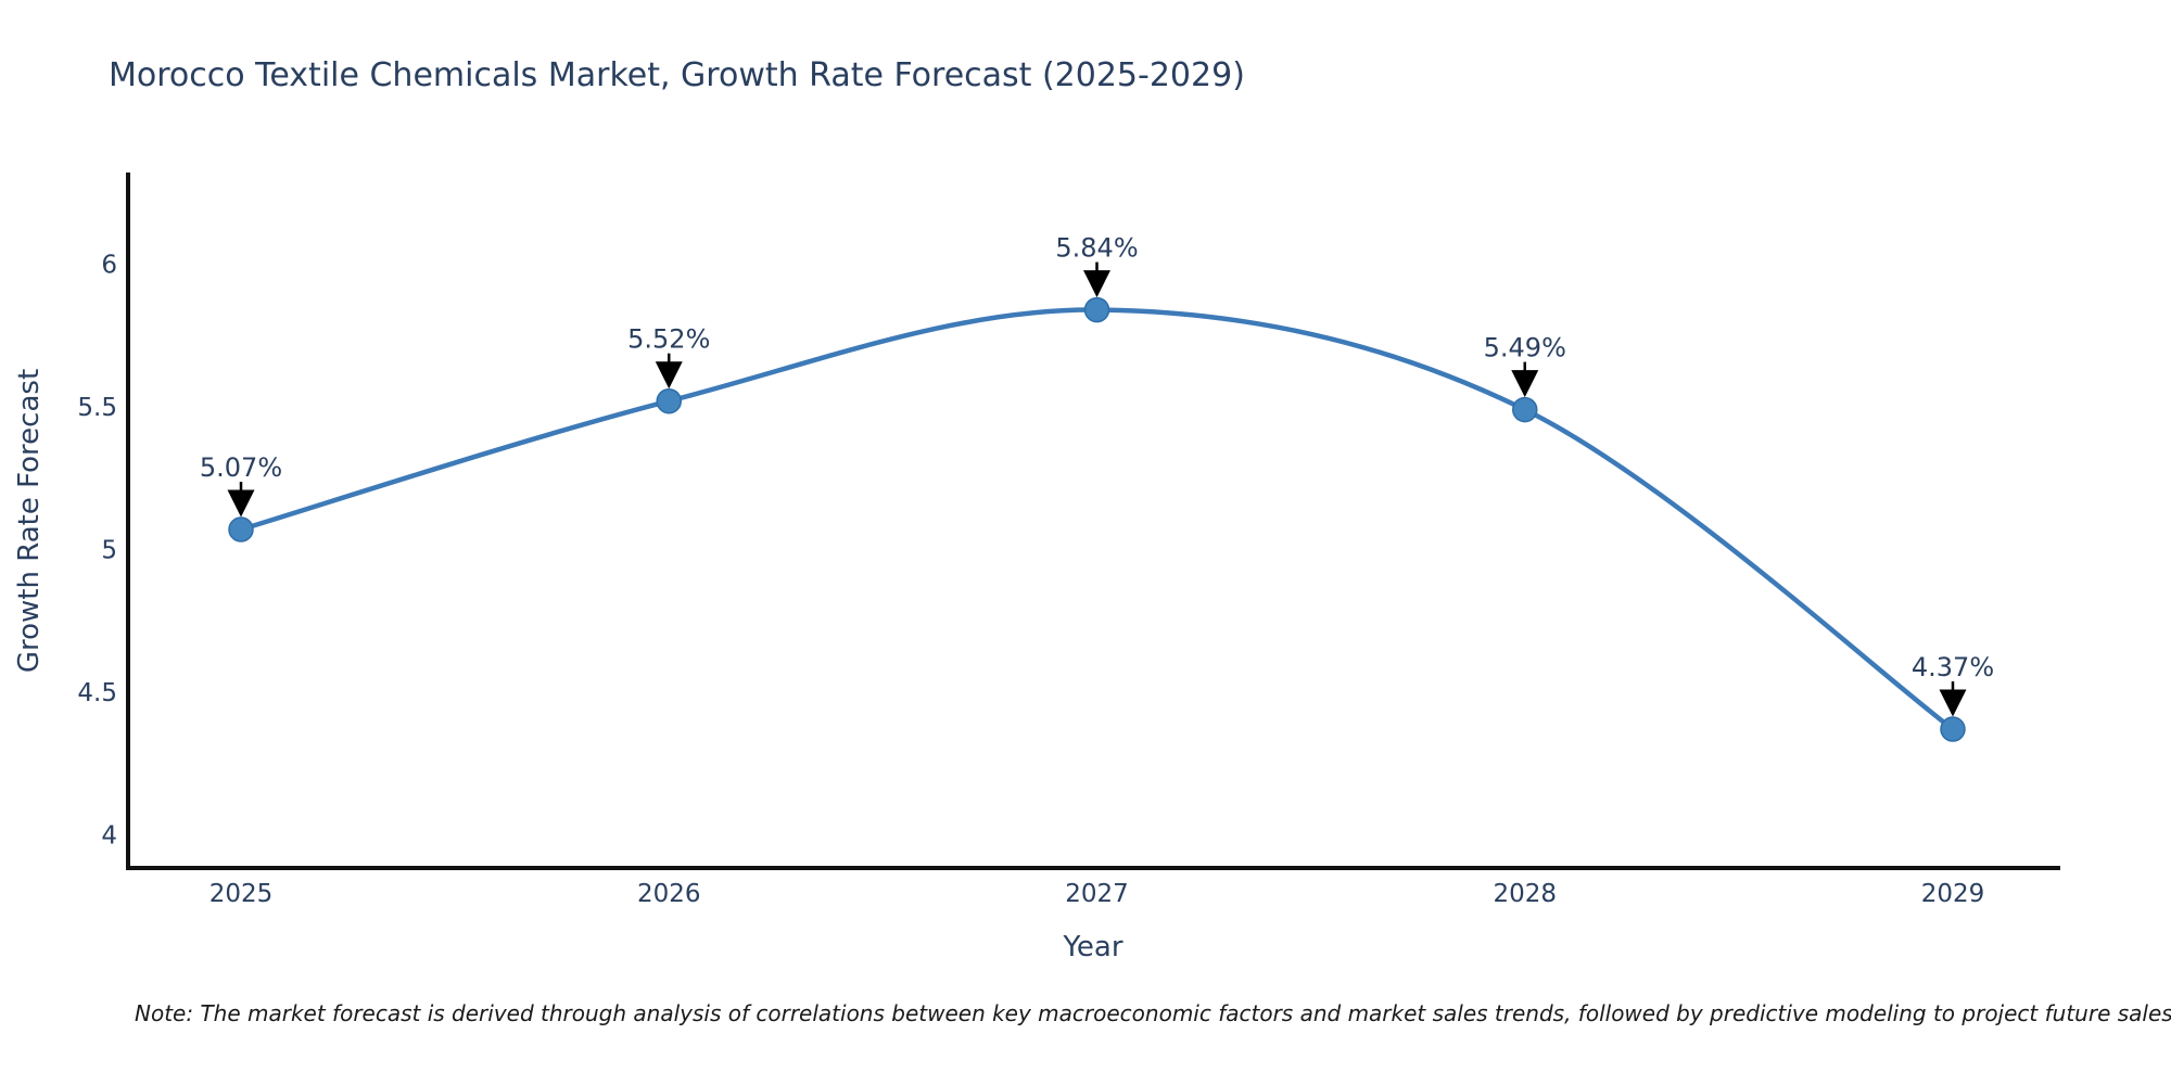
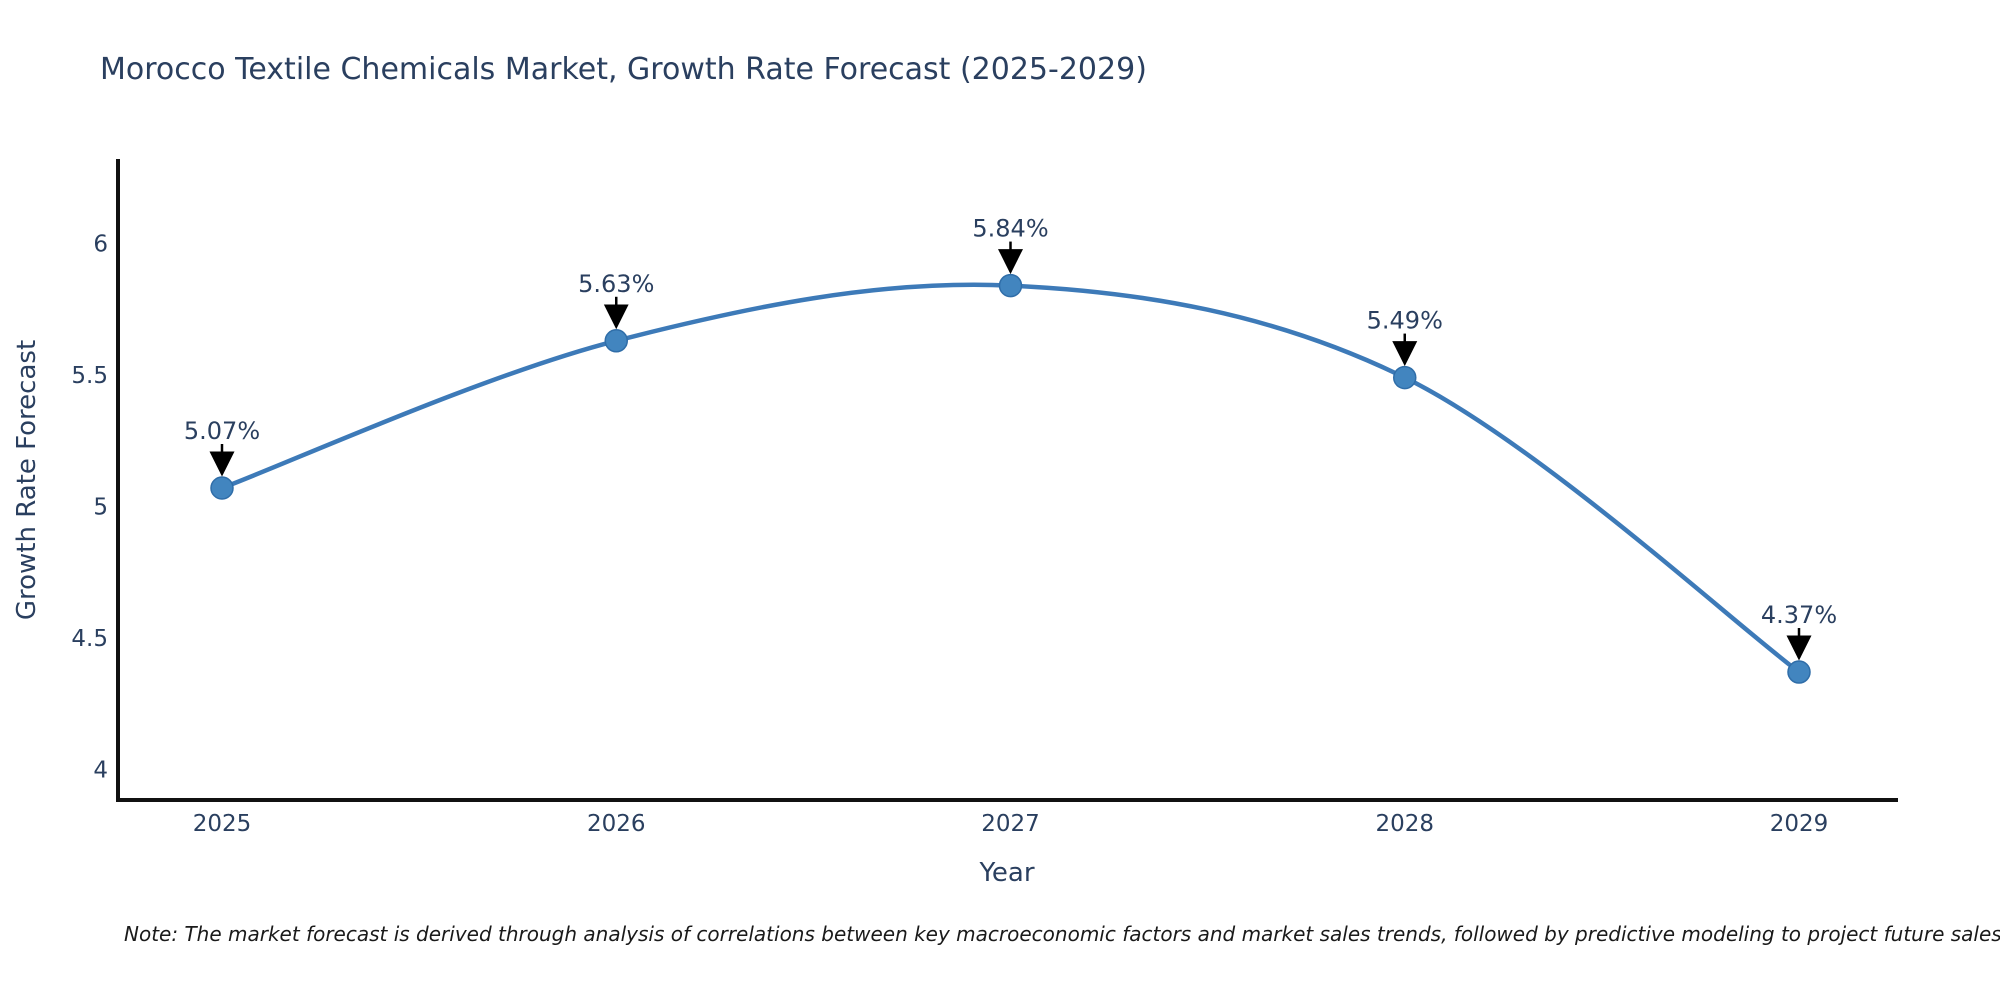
2026: 5.52% -> 5.63%
